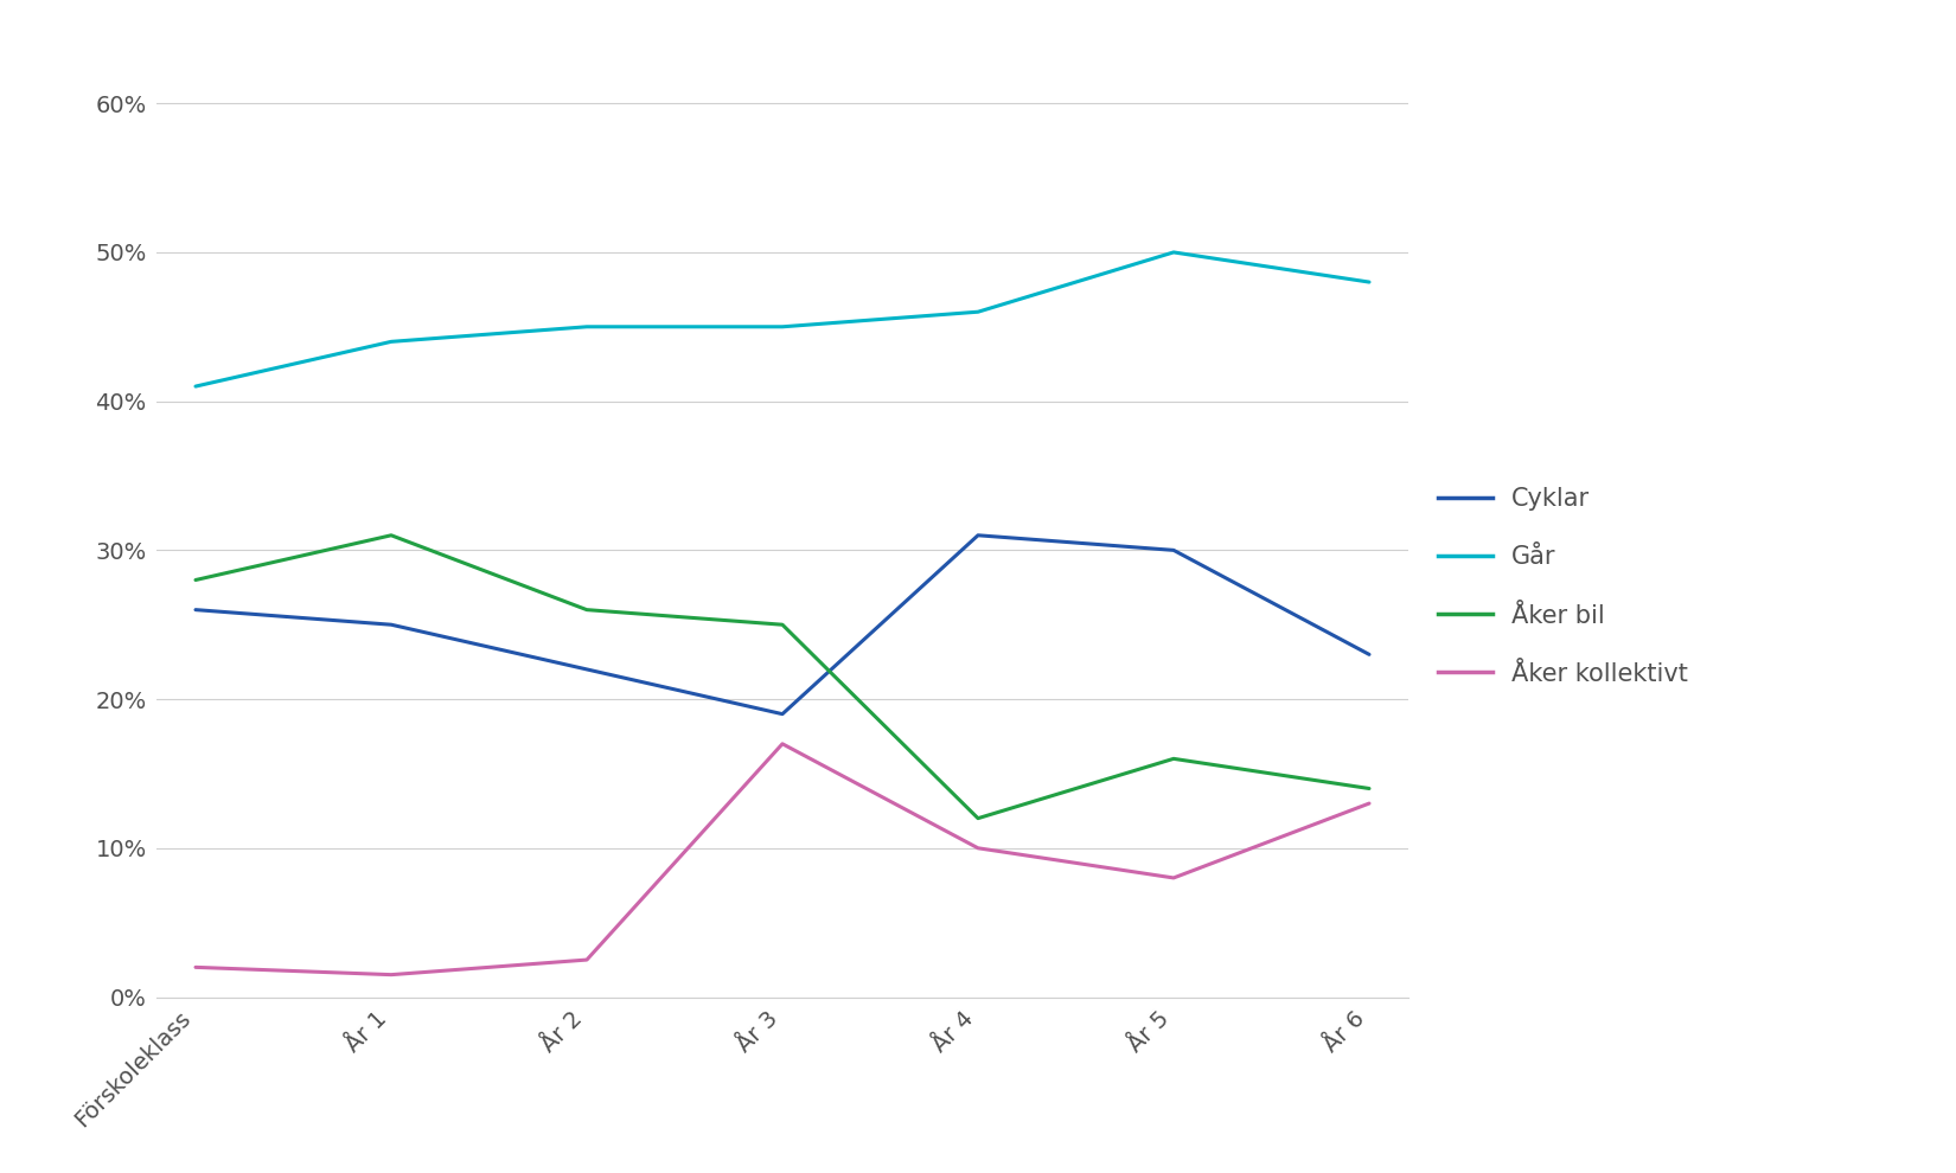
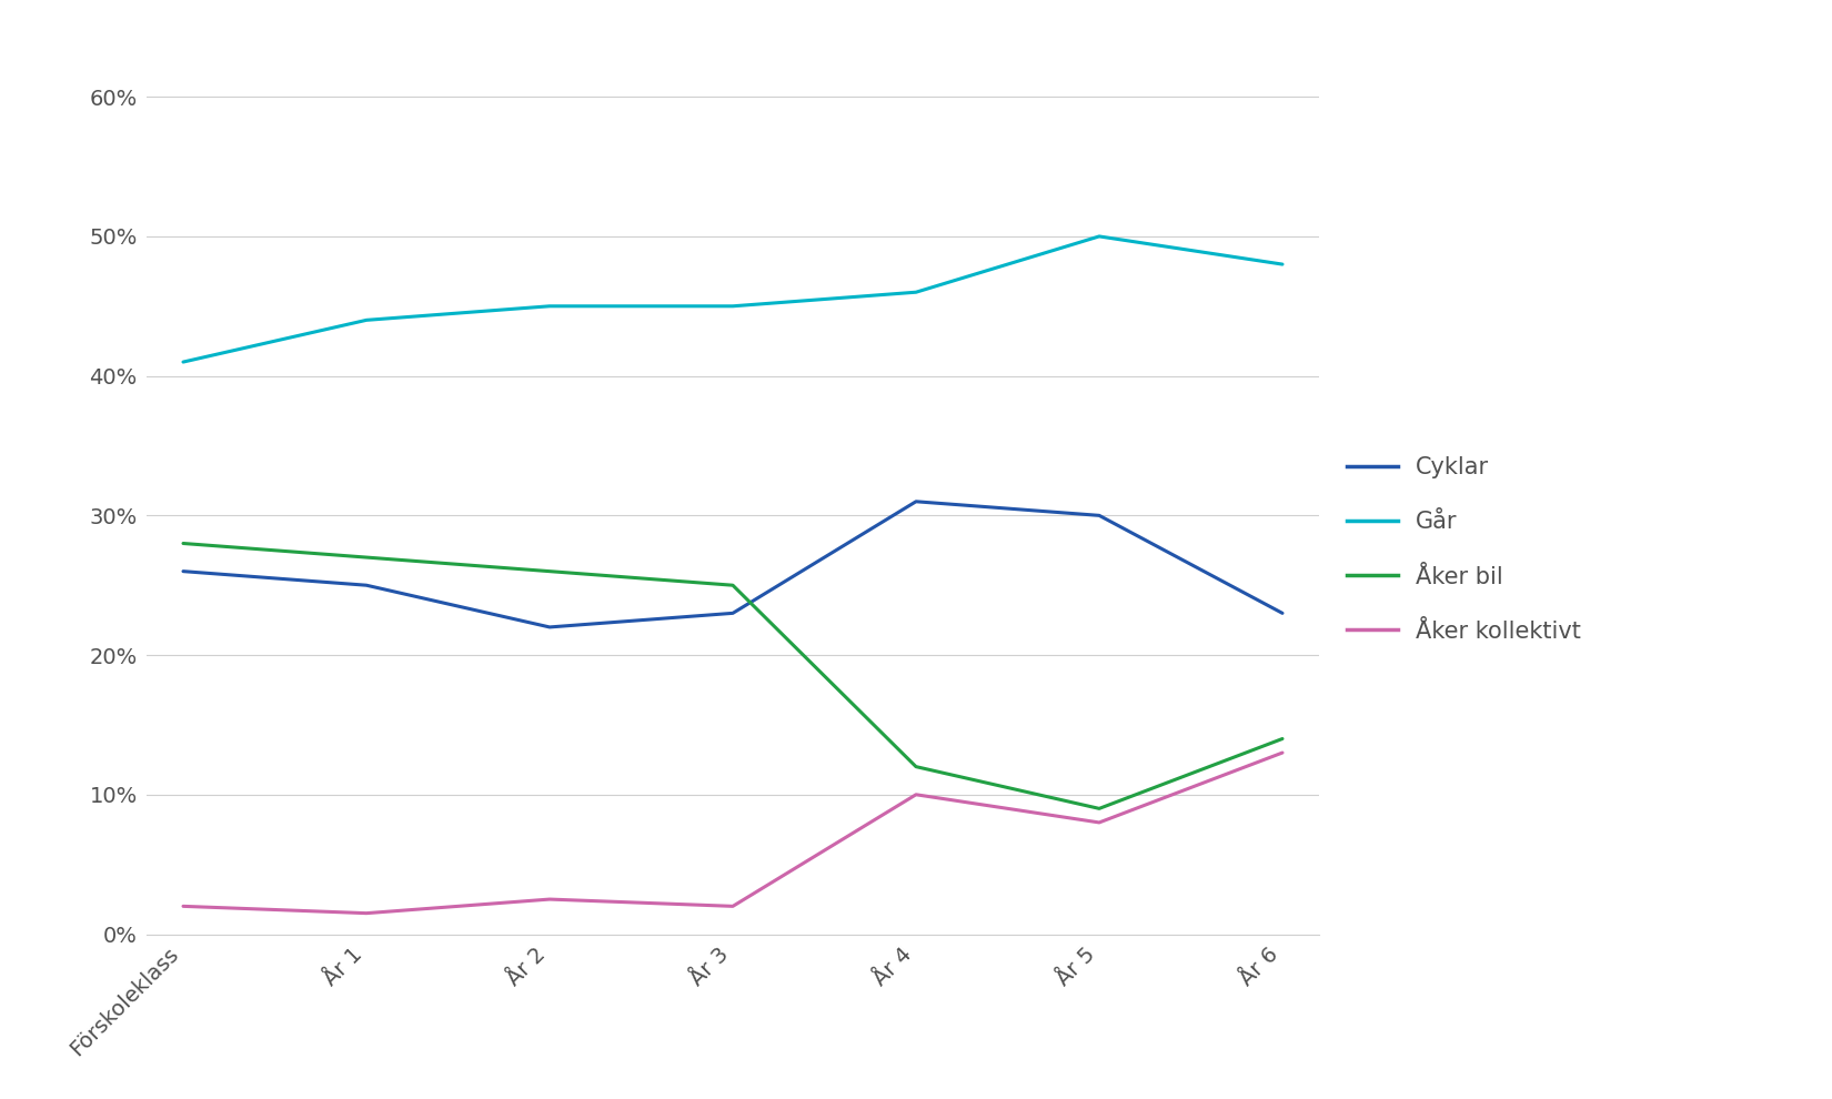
Åker bil/År 1: 31% -> 27%
Cyklar/År 3: 19% -> 23%
Åker kollektivt/År 3: 17.0% -> 2.0%
Åker bil/År 5: 16% -> 9%
